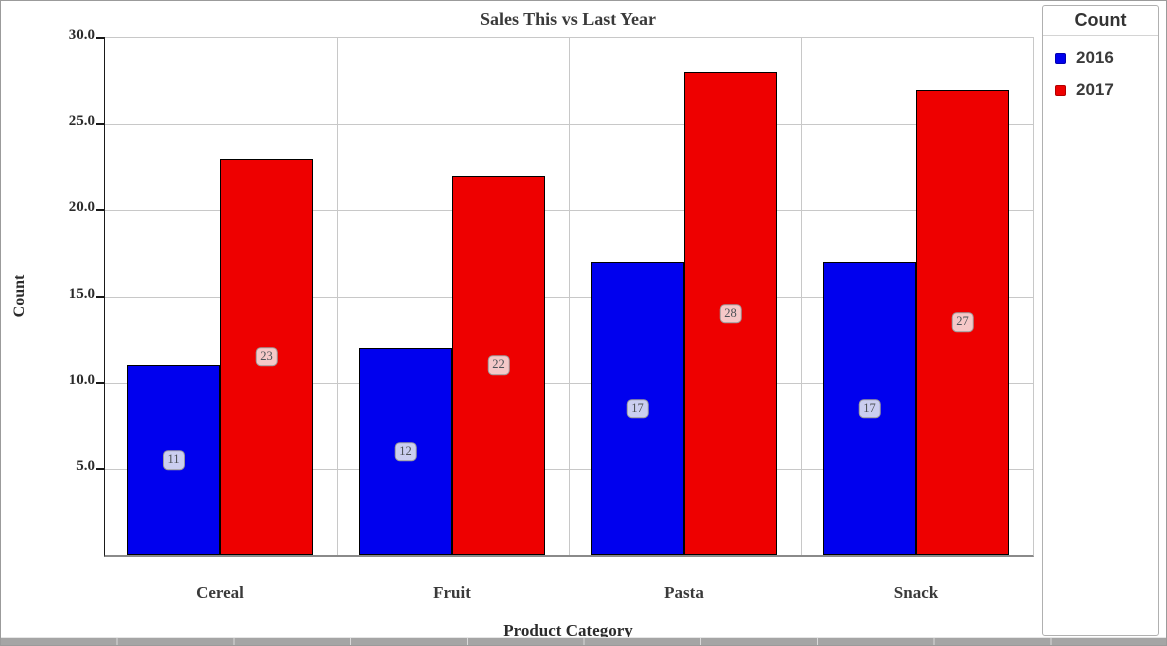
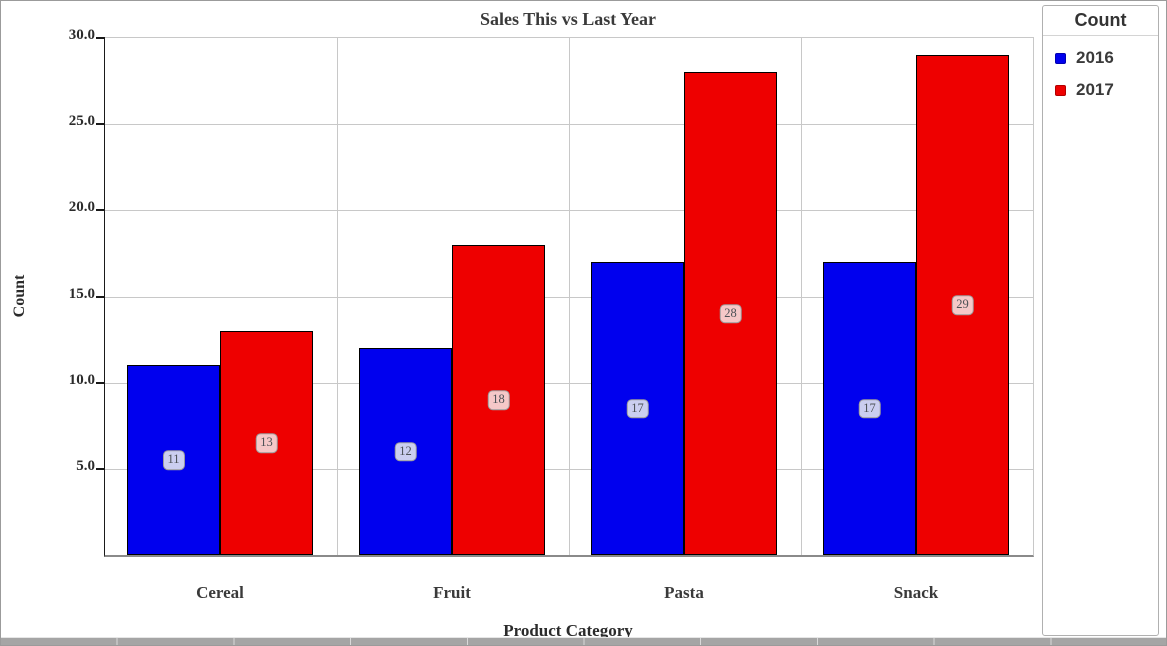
2017/Cereal: 23 -> 13
2017/Fruit: 22 -> 18
2017/Snack: 27 -> 29
